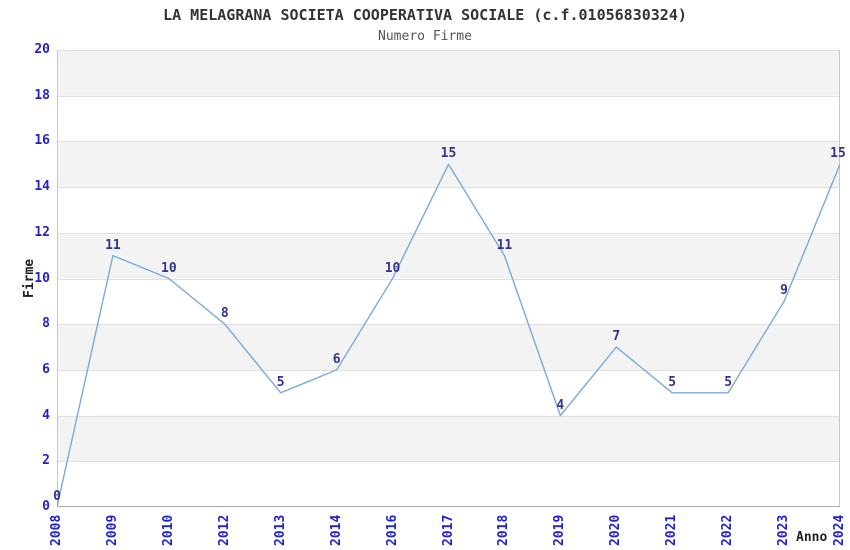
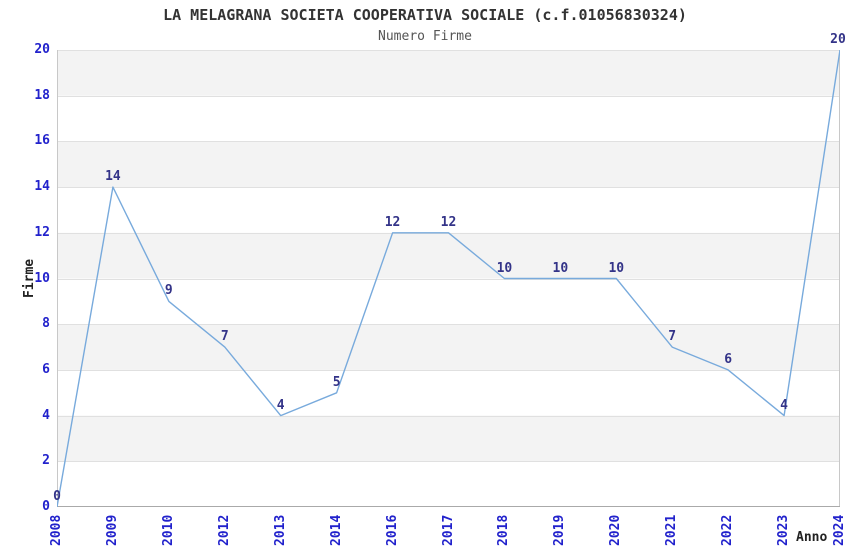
2009: 11 -> 14
2010: 10 -> 9
2012: 8 -> 7
2013: 5 -> 4
2014: 6 -> 5
2016: 10 -> 12
2017: 15 -> 12
2018: 11 -> 10
2019: 4 -> 10
2020: 7 -> 10
2021: 5 -> 7
2022: 5 -> 6
2023: 9 -> 4
2024: 15 -> 20
